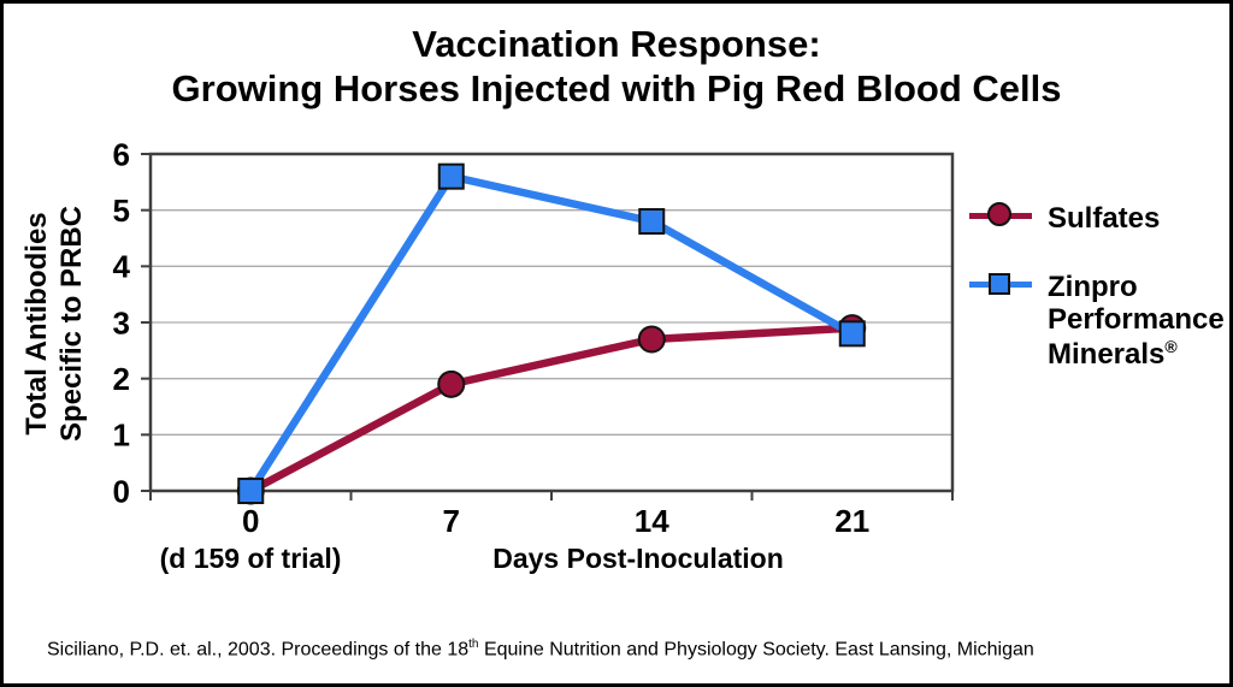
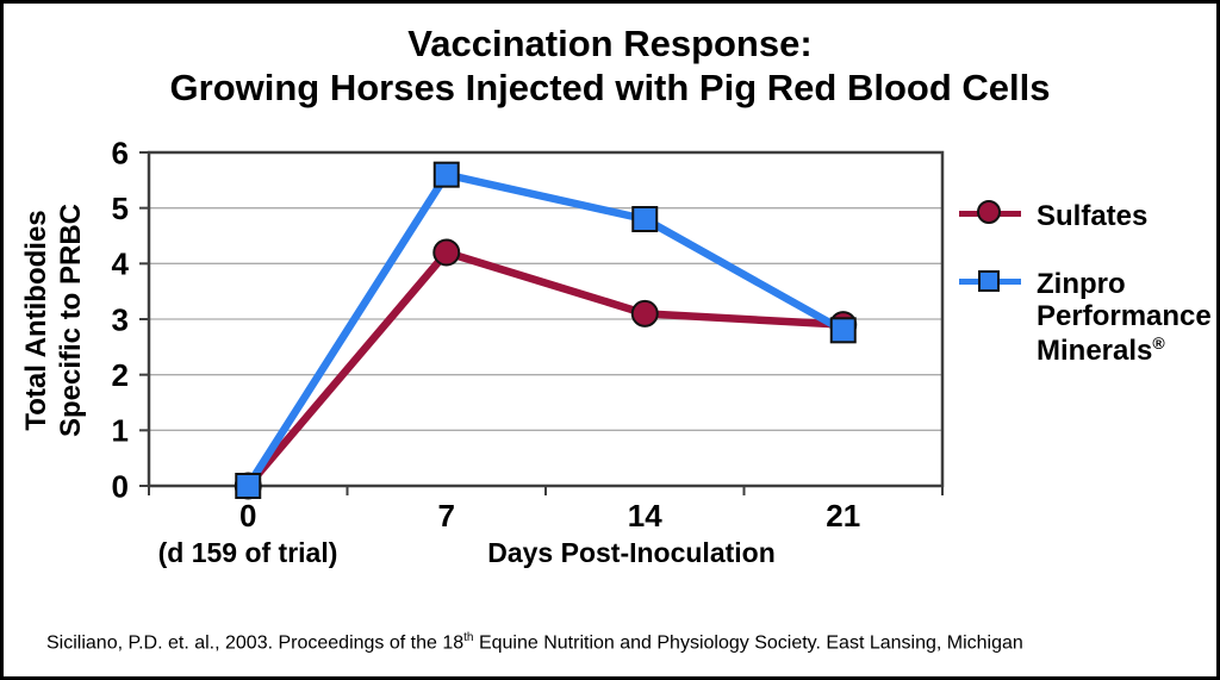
Sulfates/7: 1.9 -> 4.2
Sulfates/14: 2.7 -> 3.1
